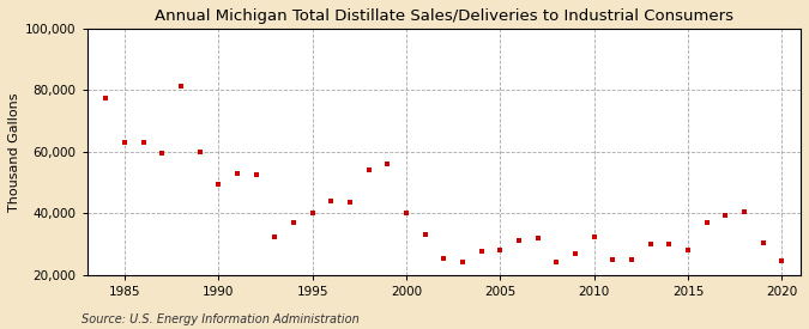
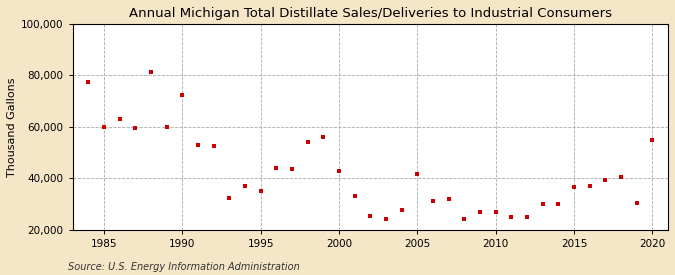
1985: 63,000 -> 60,000
1990: 49,500 -> 72,500
1995: 40,000 -> 35,000
2000: 40,000 -> 43,000
2005: 28,000 -> 41,500
2010: 32,500 -> 27,000
2015: 28,000 -> 36,500
2020: 24,500 -> 55,000
